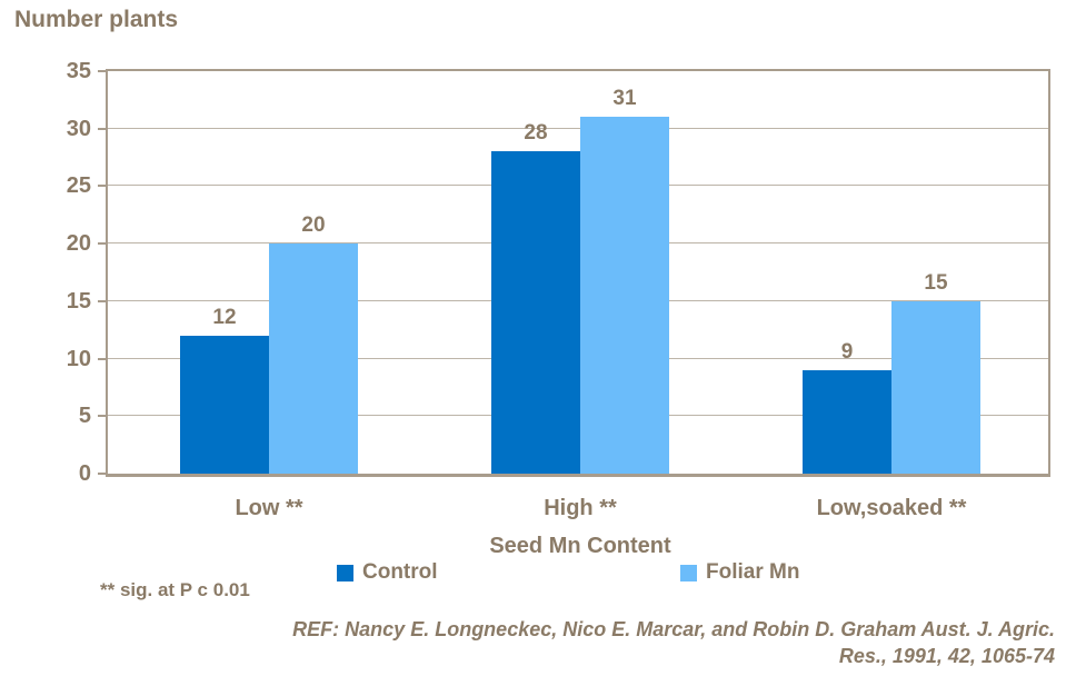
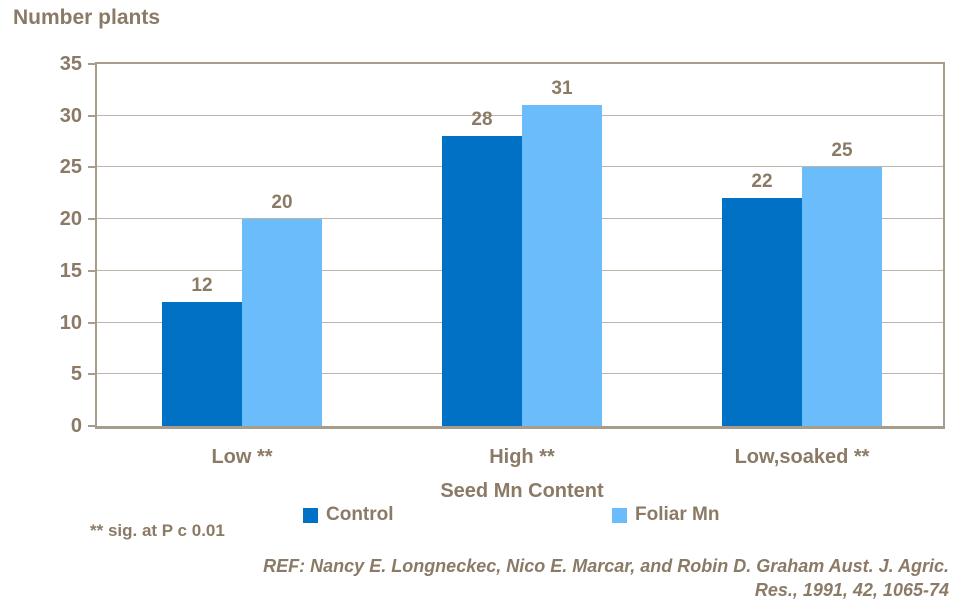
Control/Low,soaked **: 9 -> 22
Foliar Mn/Low,soaked **: 15 -> 25
